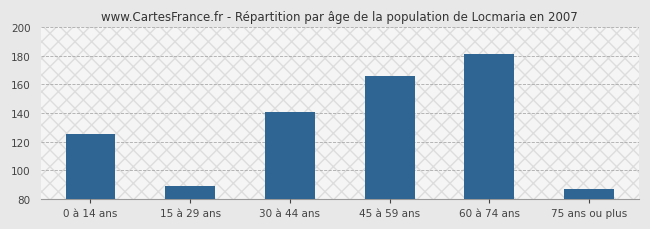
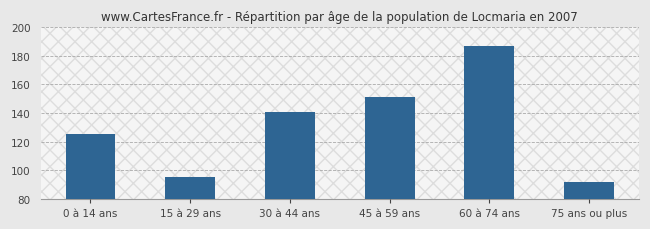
15 à 29 ans: 89 -> 95
45 à 59 ans: 166 -> 151
60 à 74 ans: 181 -> 187
75 ans ou plus: 87 -> 92
